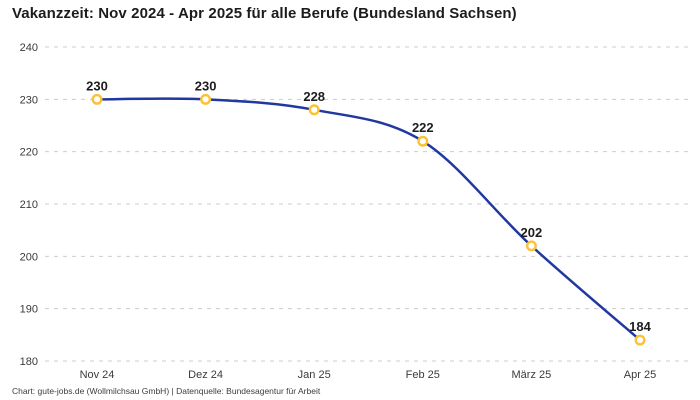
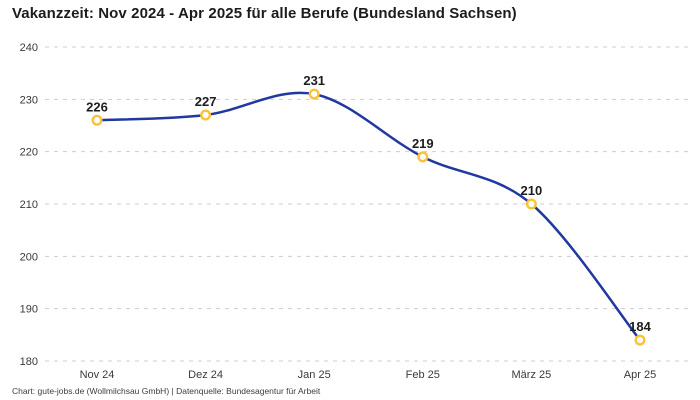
Nov 24: 230 -> 226
Dez 24: 230 -> 227
Jan 25: 228 -> 231
Feb 25: 222 -> 219
März 25: 202 -> 210
